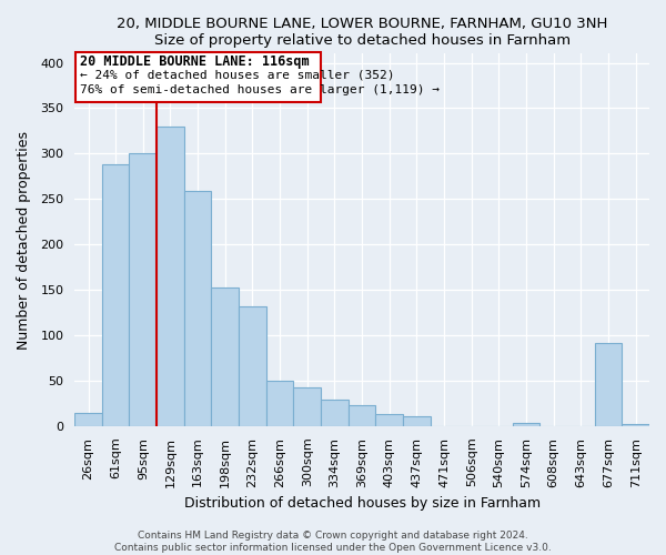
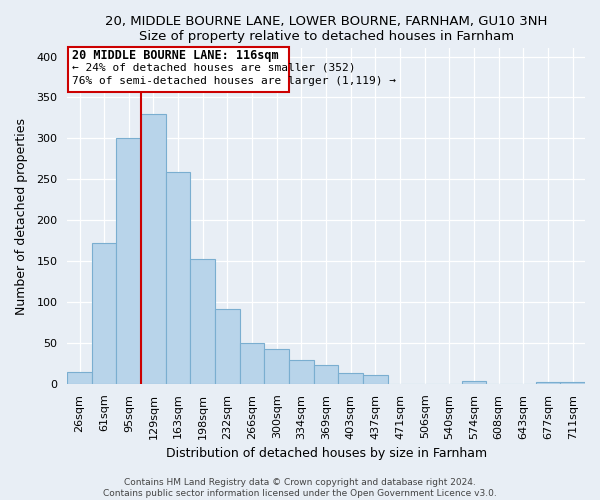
61sqm: 288 -> 172
232sqm: 132 -> 92
677sqm: 92 -> 2
